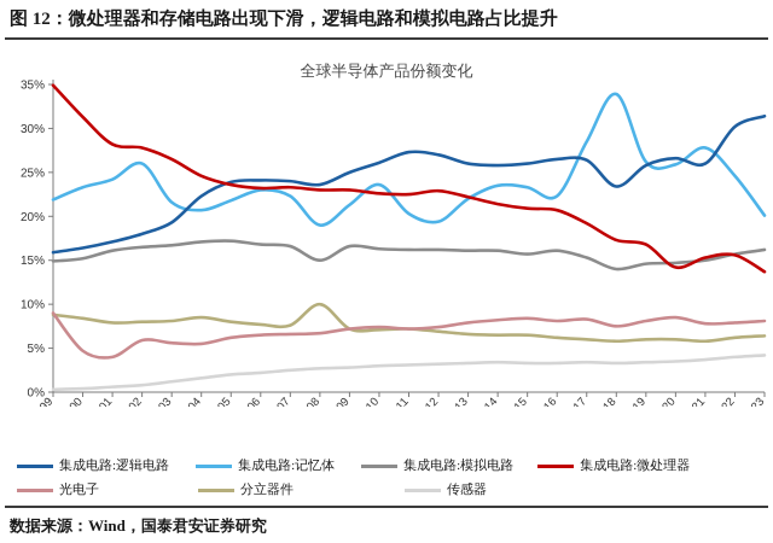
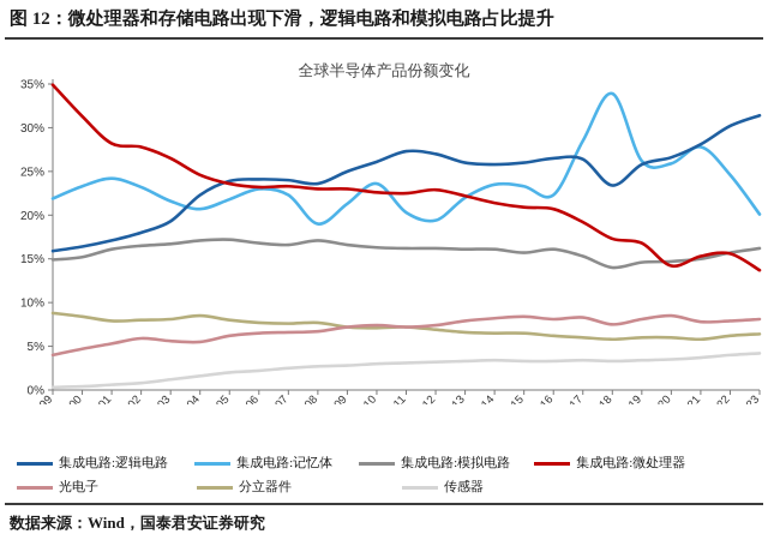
光电子/1999: 9% -> 4%
光电子/2001: 4% -> 5%
集成电路:记忆体/2002: 26% -> 23%
集成电路:模拟电路/2008: 15% -> 17%
分立器件/2008: 10% -> 8%
集成电路:逻辑电路/2021: 26% -> 28%
